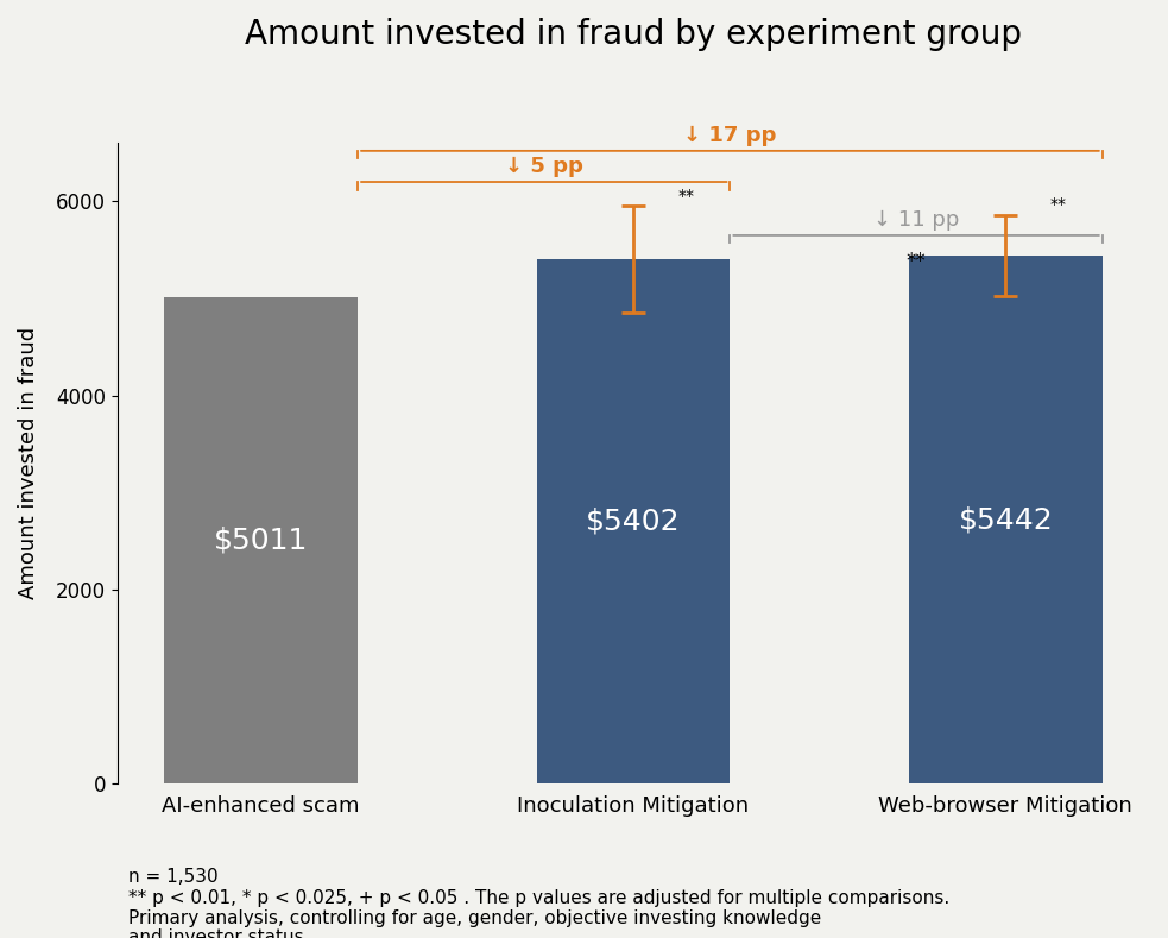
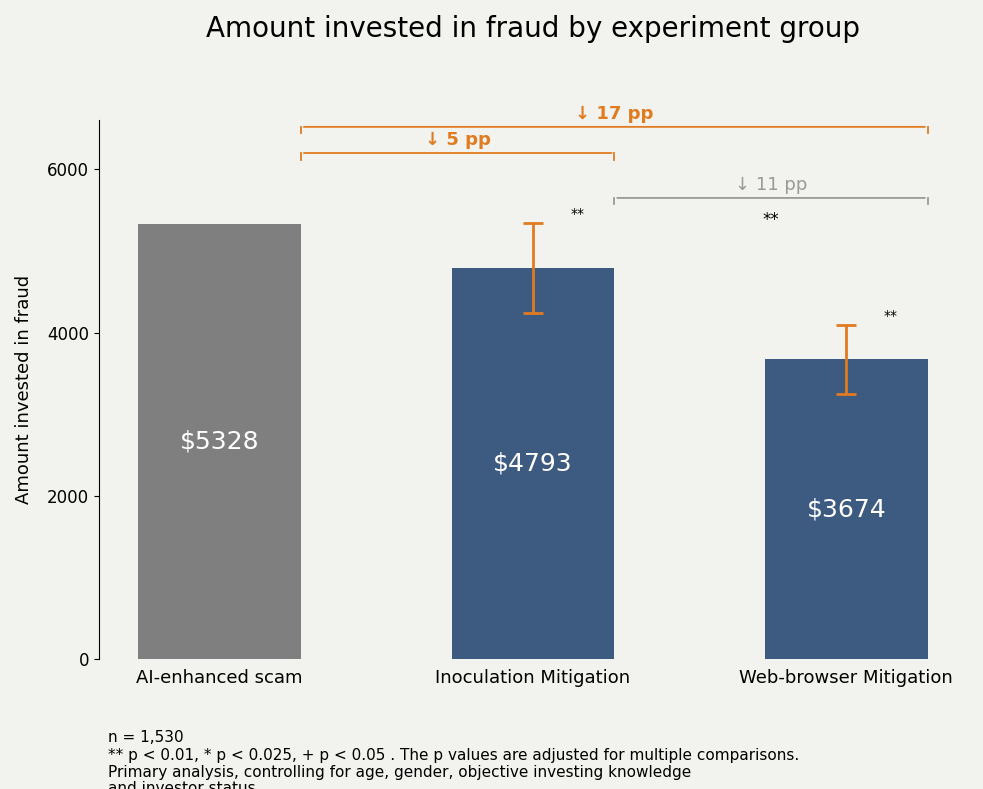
AI-enhanced scam: $5011 -> $5328
Inoculation Mitigation: $5402 -> $4793
Web-browser Mitigation: $5442 -> $3674
